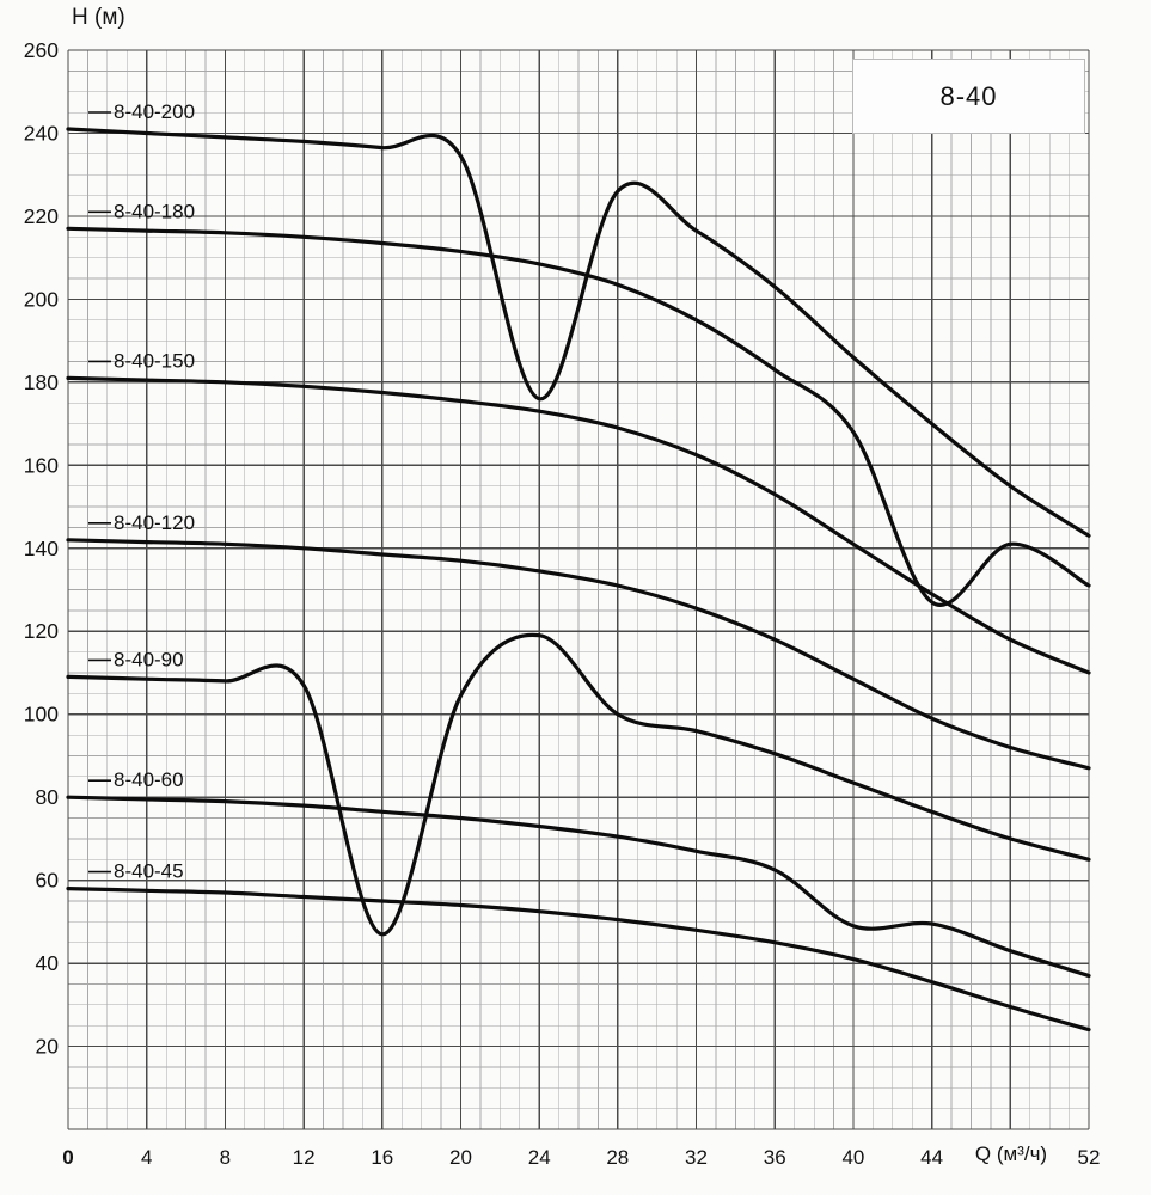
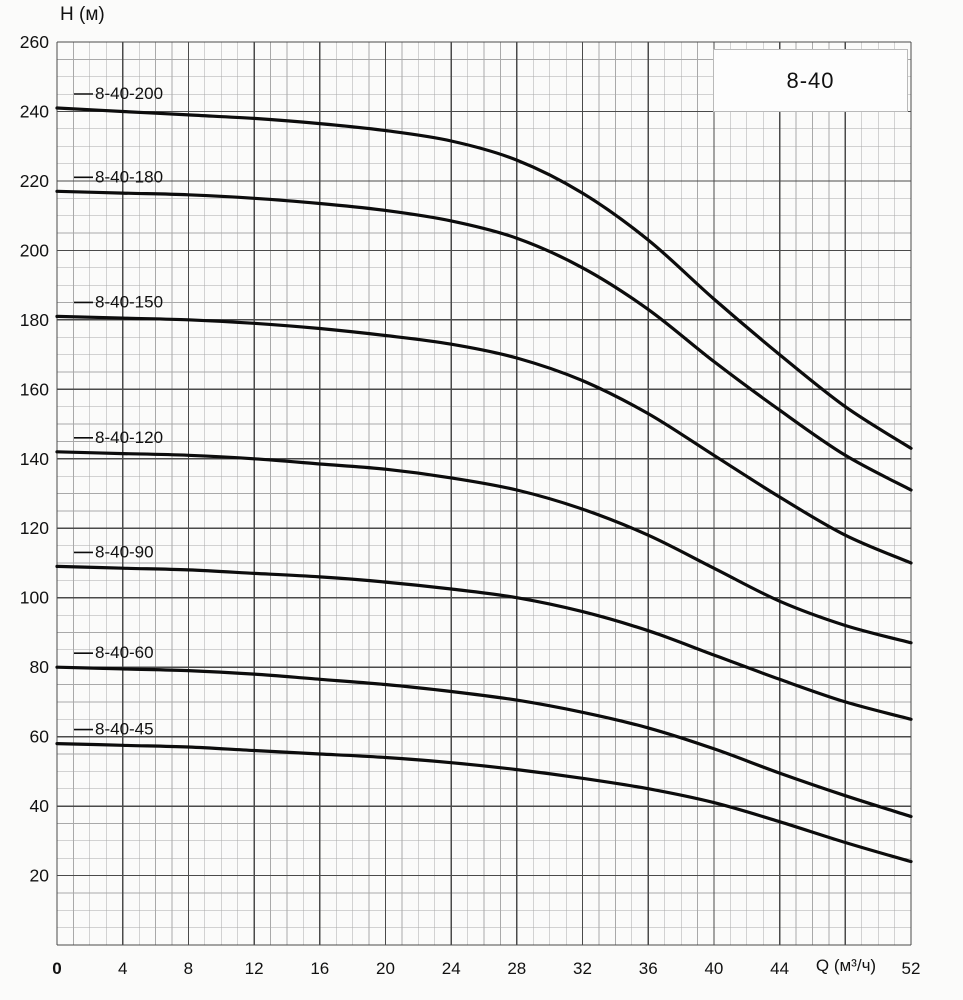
8-40-90/16: 47 -> 106
8-40-200/24: 176 -> 232
8-40-90/24: 119 -> 102
8-40-60/40: 49 -> 56
8-40-180/44: 127 -> 154
